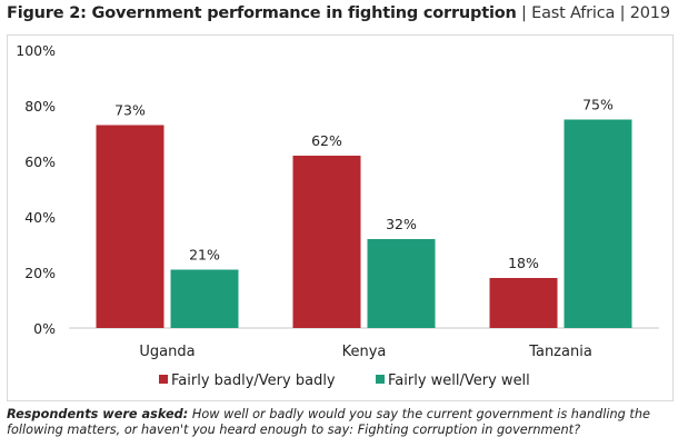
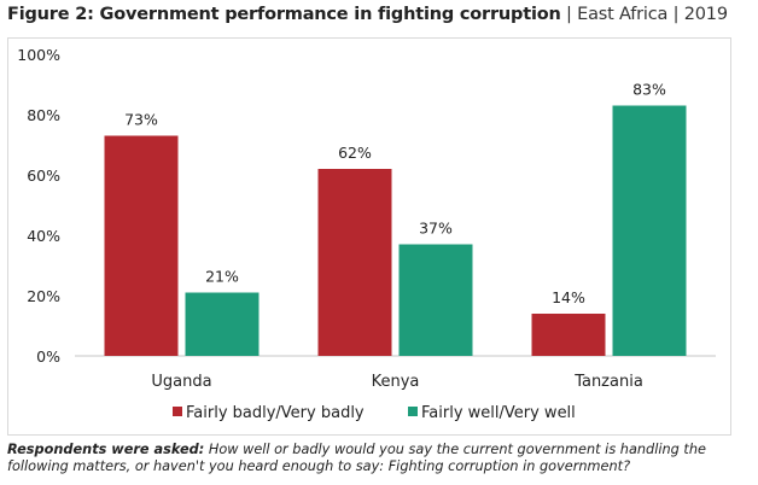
Fairly well/Very well/Kenya: 32% -> 37%
Fairly badly/Very badly/Tanzania: 18% -> 14%
Fairly well/Very well/Tanzania: 75% -> 83%
